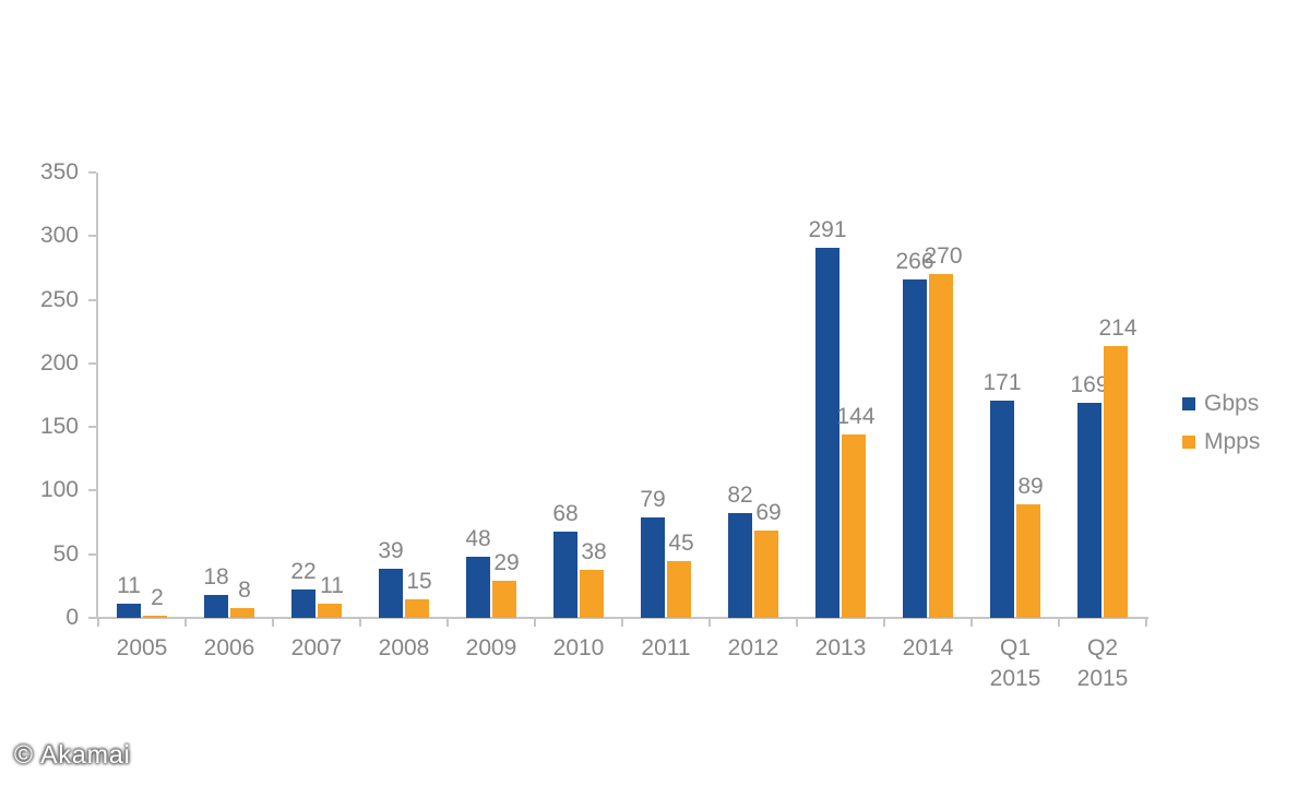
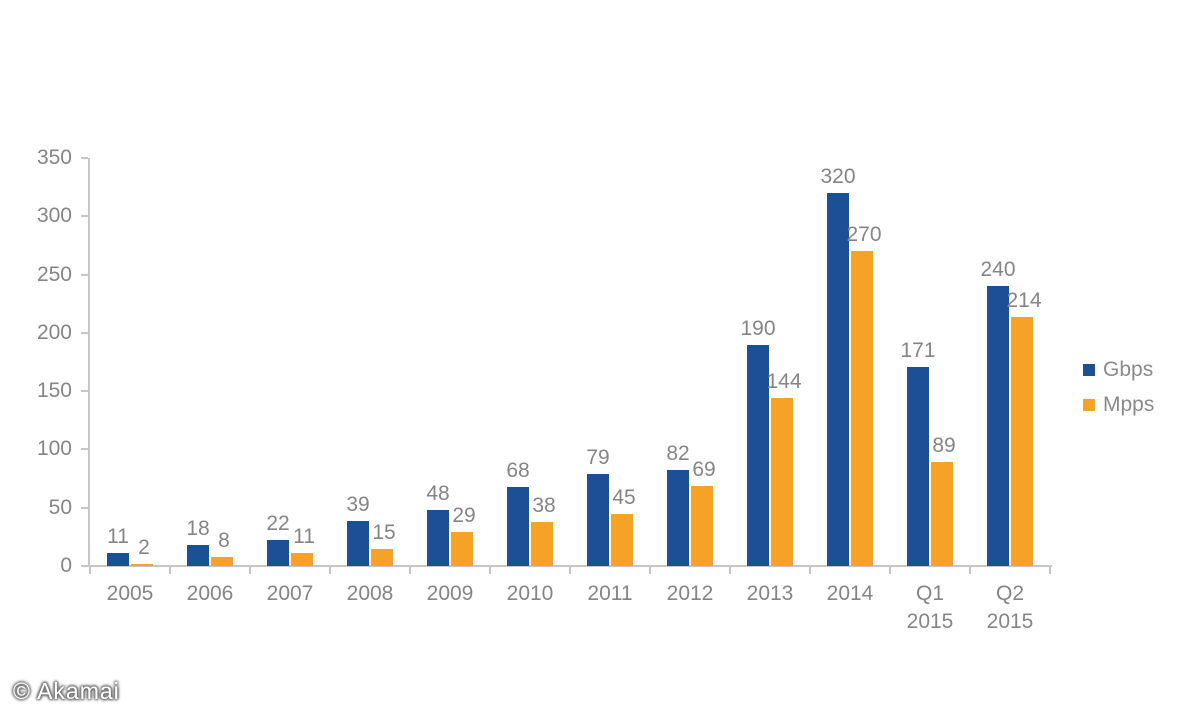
Gbps/2013: 291 -> 190
Gbps/2014: 266 -> 320
Gbps/Q2 2015: 169 -> 240
